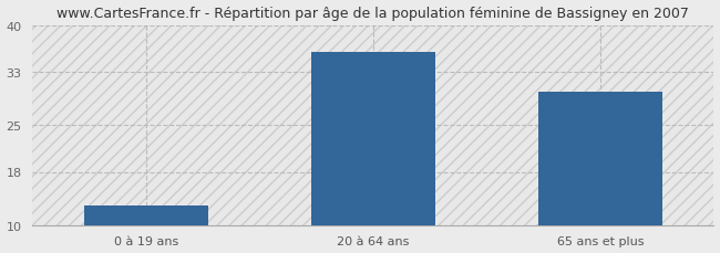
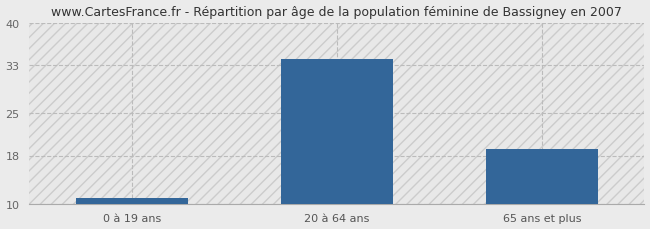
0 à 19 ans: 13 -> 11
20 à 64 ans: 36 -> 34
65 ans et plus: 30 -> 19
